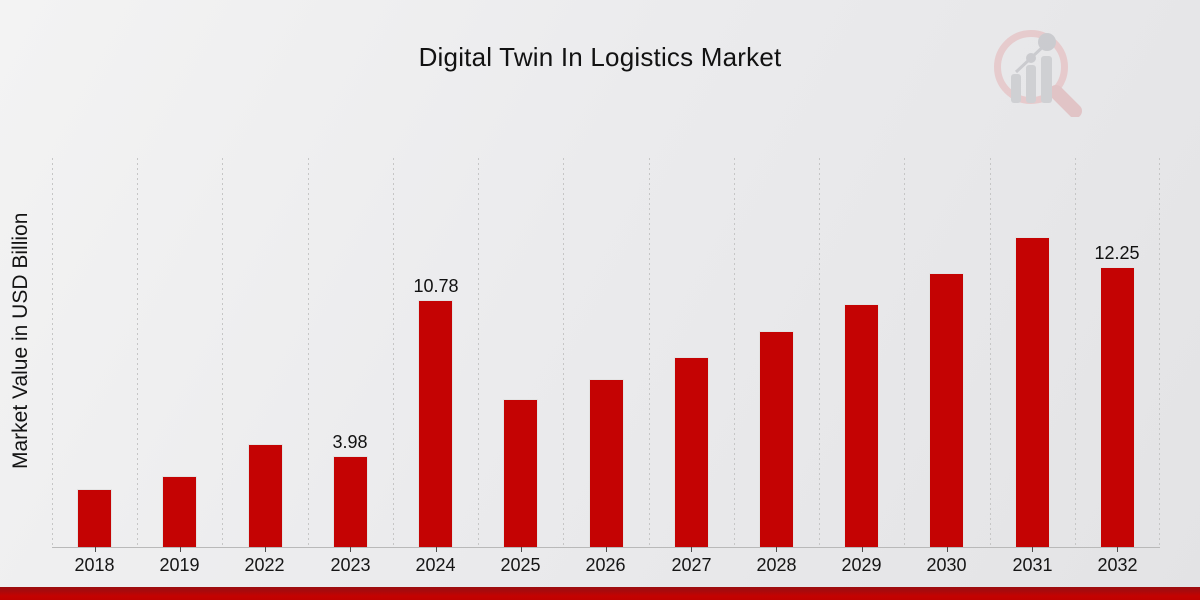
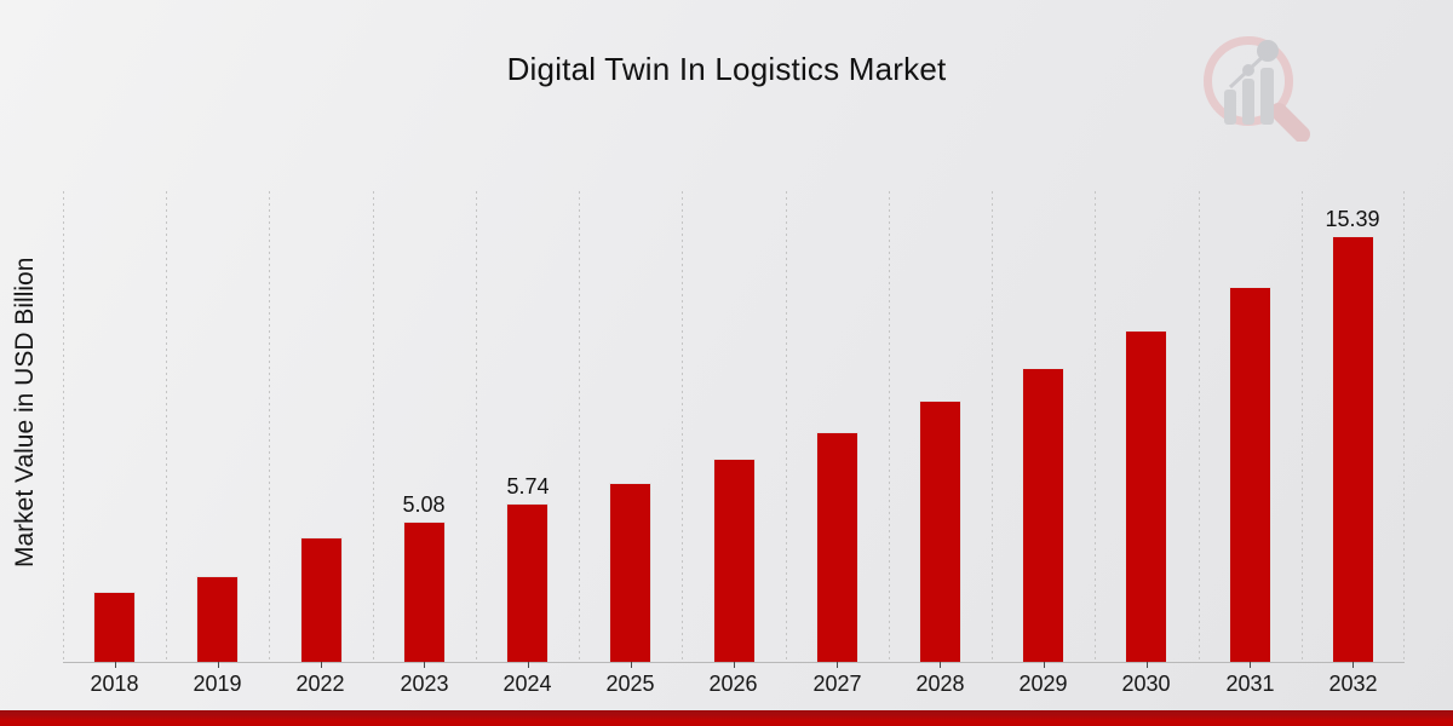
2023: 3.98 -> 5.08
2024: 10.78 -> 5.74
2032: 12.25 -> 15.39
